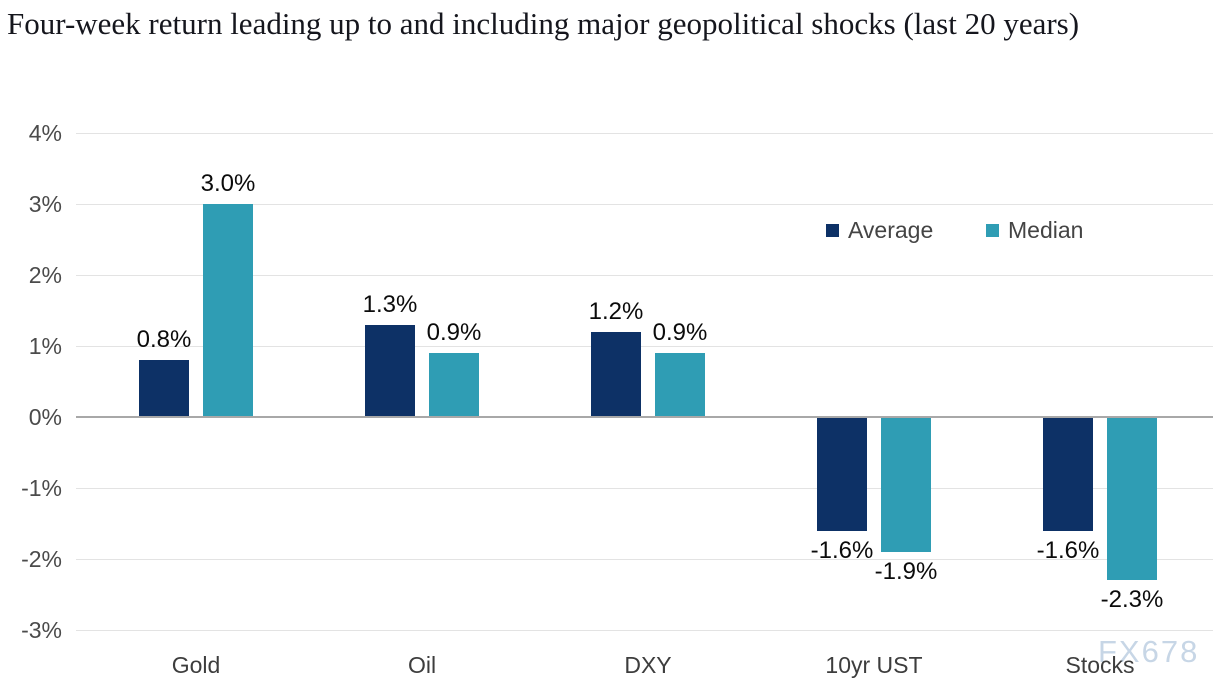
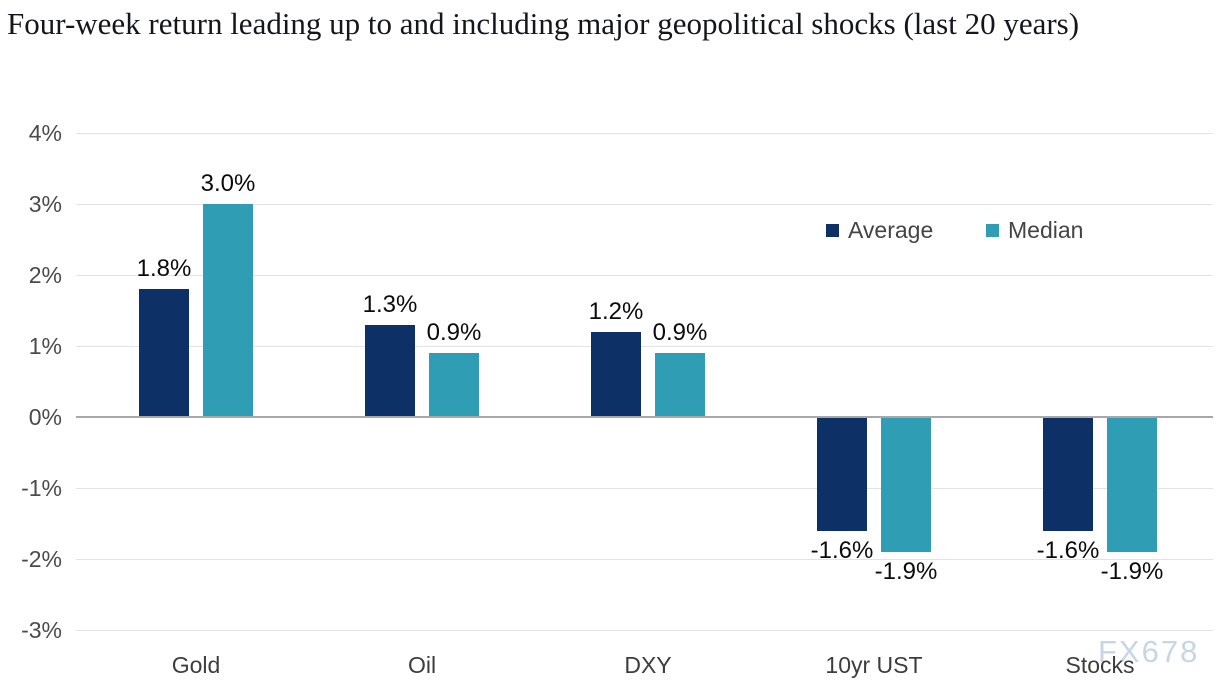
Average/Gold: 0.8% -> 1.8%
Median/Stocks: -2.3% -> -1.9%
